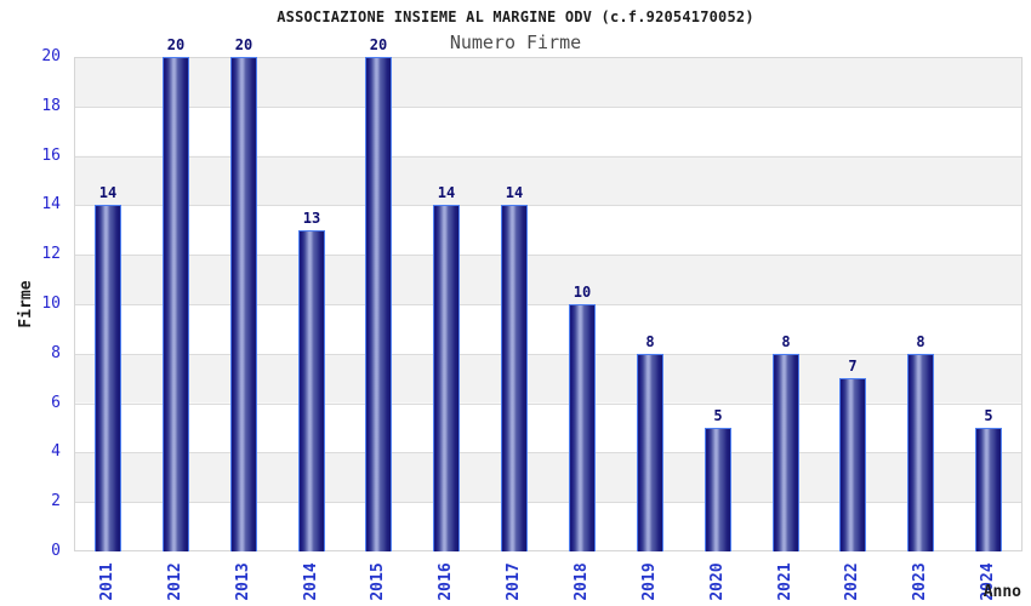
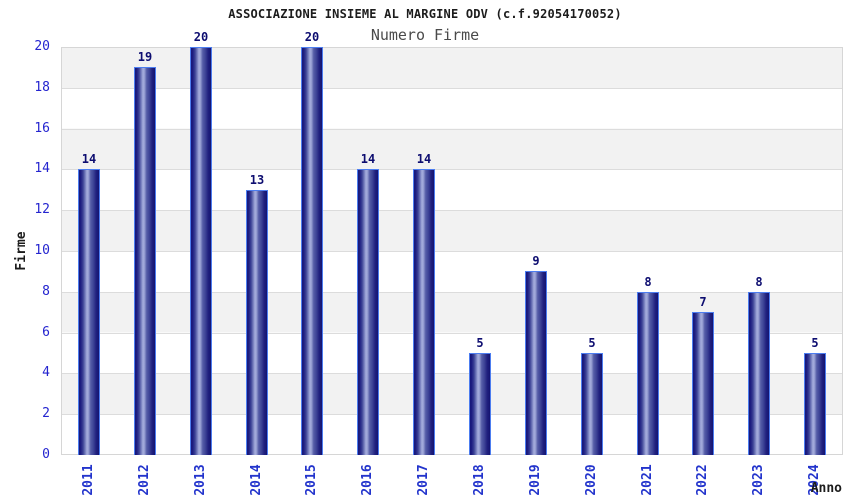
2012: 20 -> 19
2018: 10 -> 5
2019: 8 -> 9
